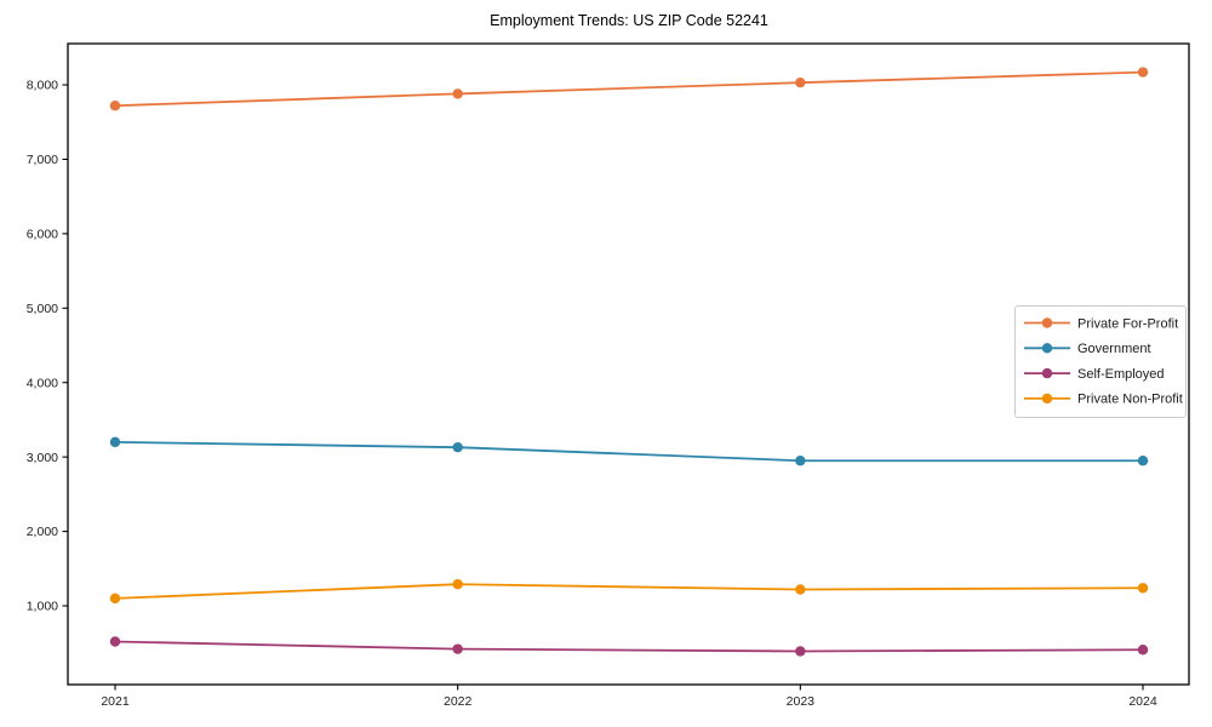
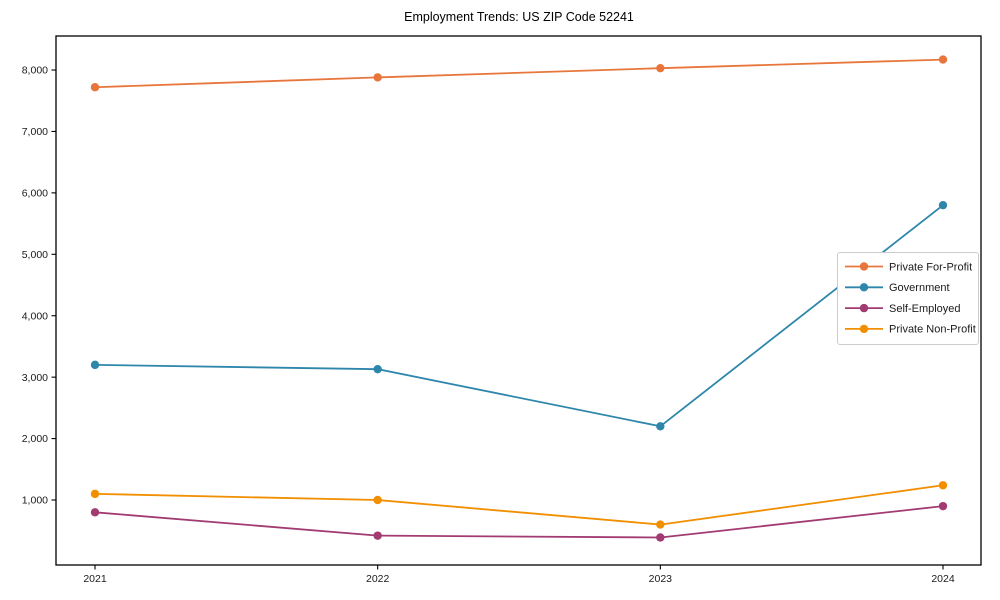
Self-Employed/2021: 500 -> 800
Private Non-Profit/2022: 1300 -> 1000
Government/2023: 3000 -> 2200
Private Non-Profit/2023: 1200 -> 600
Government/2024: 3000 -> 5800
Self-Employed/2024: 400 -> 900
